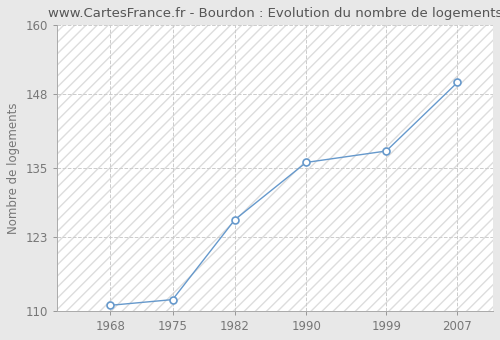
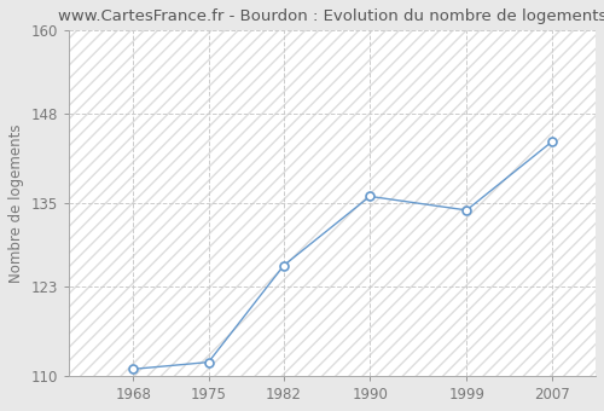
1999: 138 -> 134
2007: 150 -> 144
